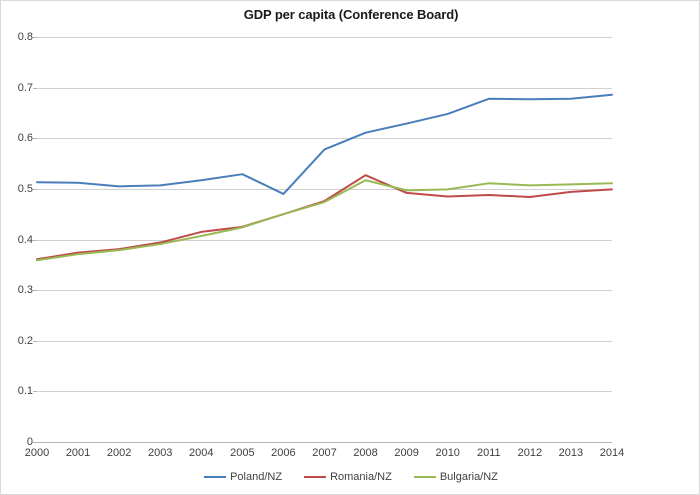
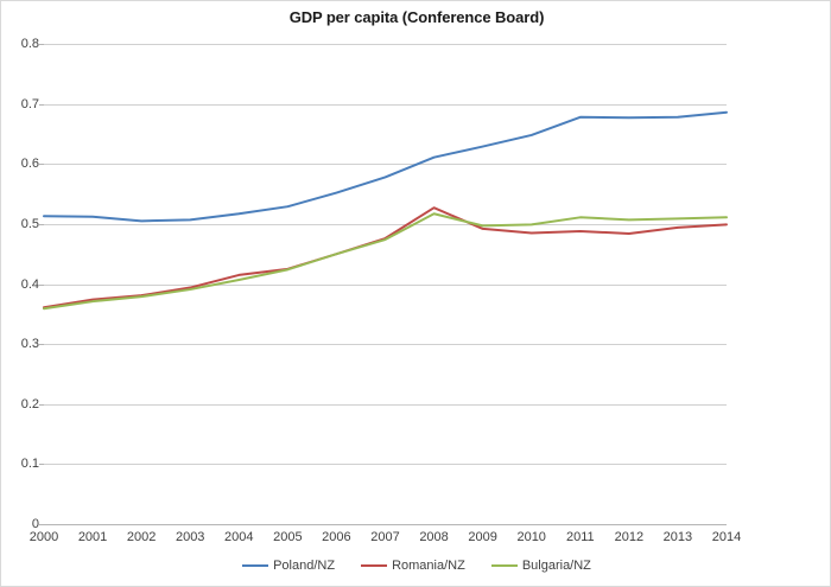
Poland/NZ/2006: 0.49 -> 0.55
